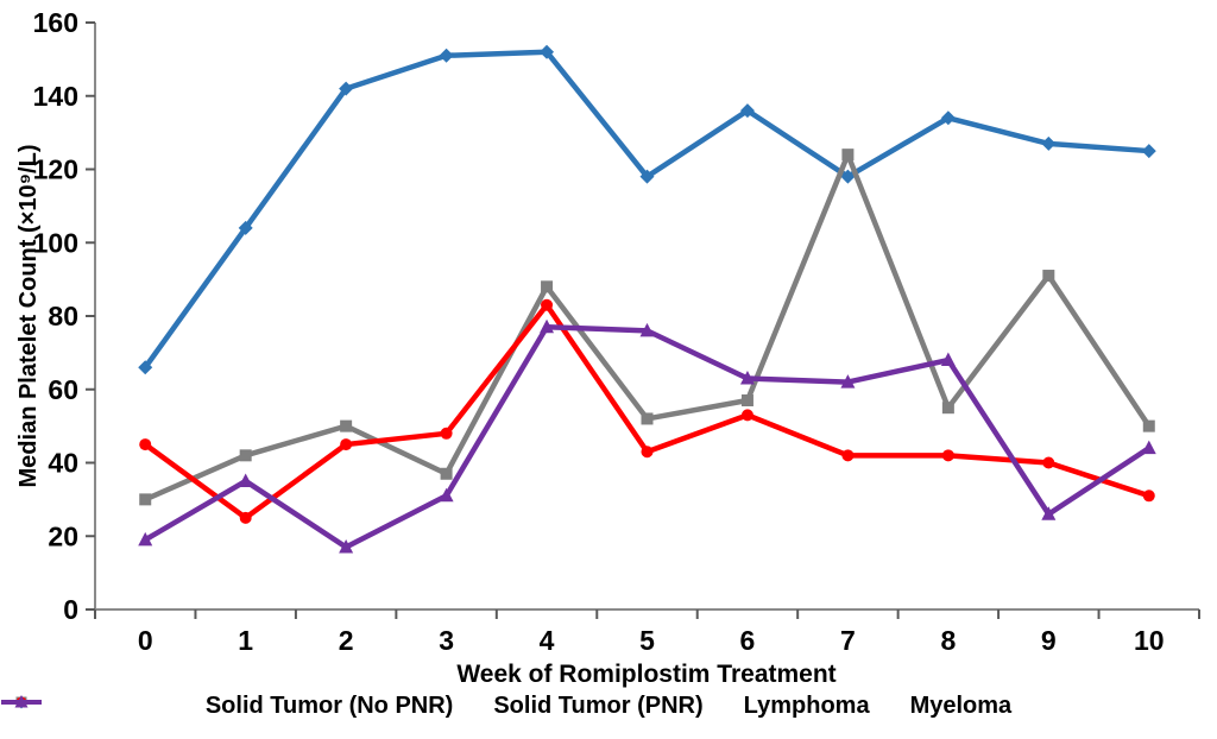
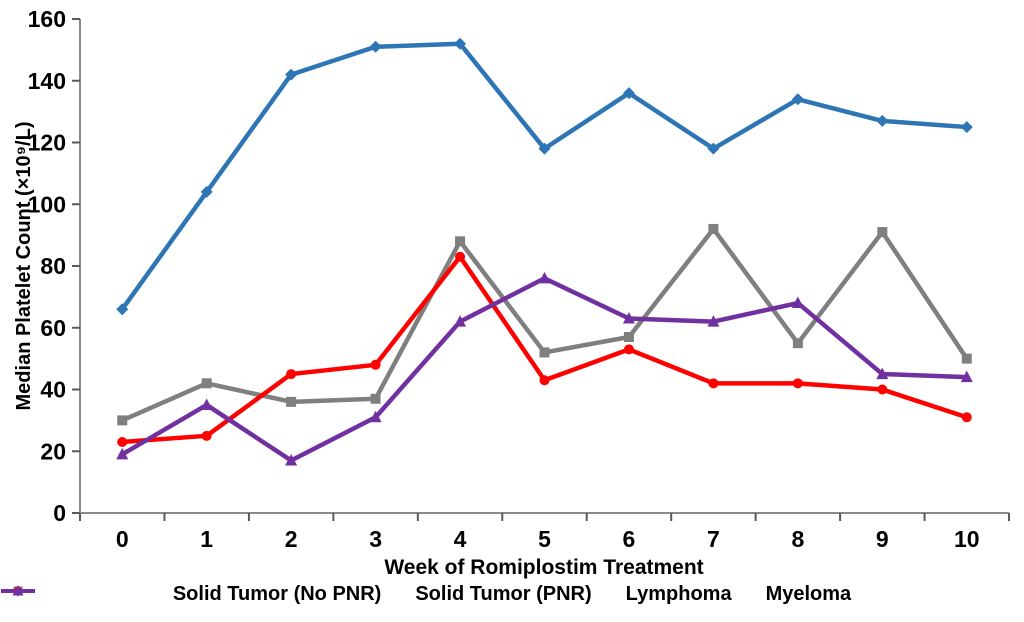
Lymphoma/0: 45 -> 23
Solid Tumor (PNR)/2: 50 -> 36
Myeloma/4: 77 -> 62
Solid Tumor (PNR)/7: 124 -> 92
Myeloma/9: 26 -> 45
